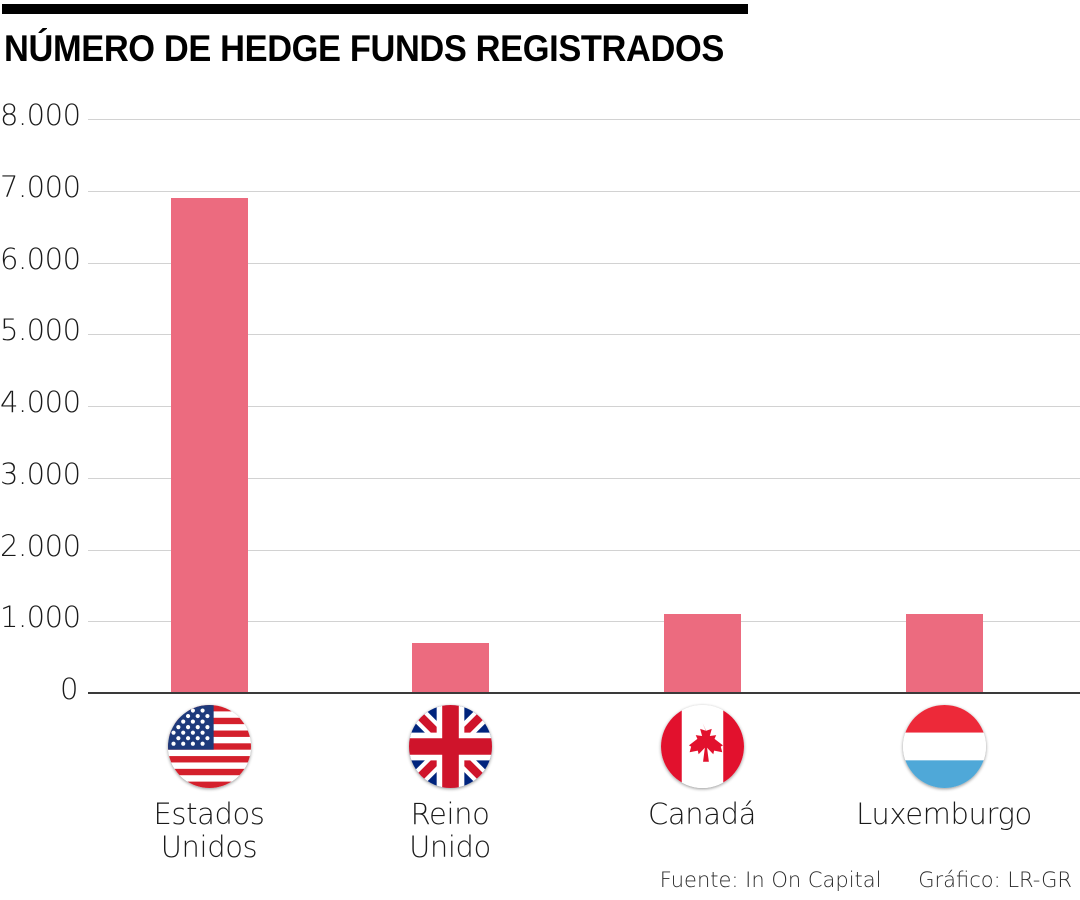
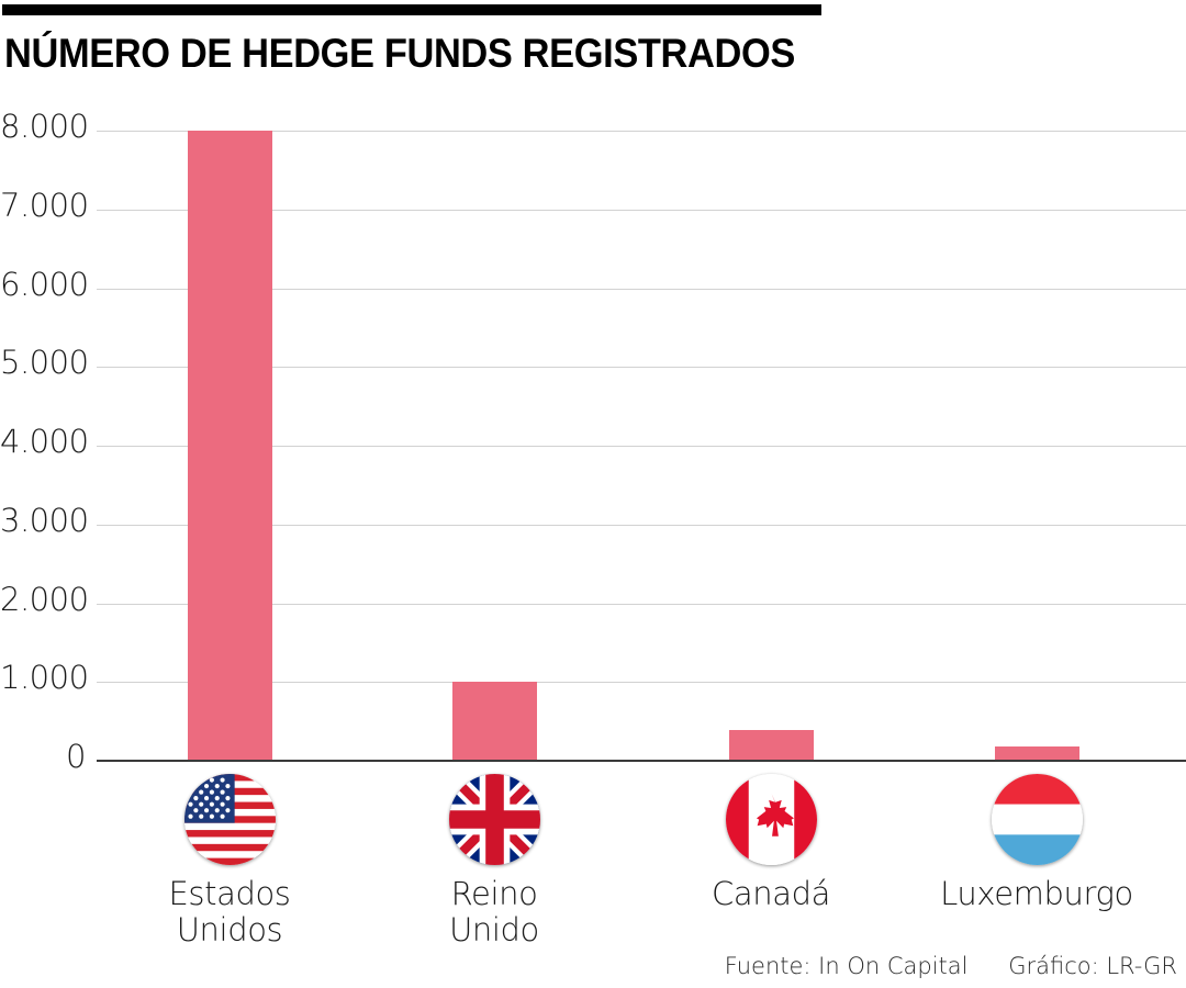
Estados Unidos: 6900 -> 8000
Reino Unido: 700 -> 1000
Canadá: 1100 -> 400
Luxemburgo: 1100 -> 200
